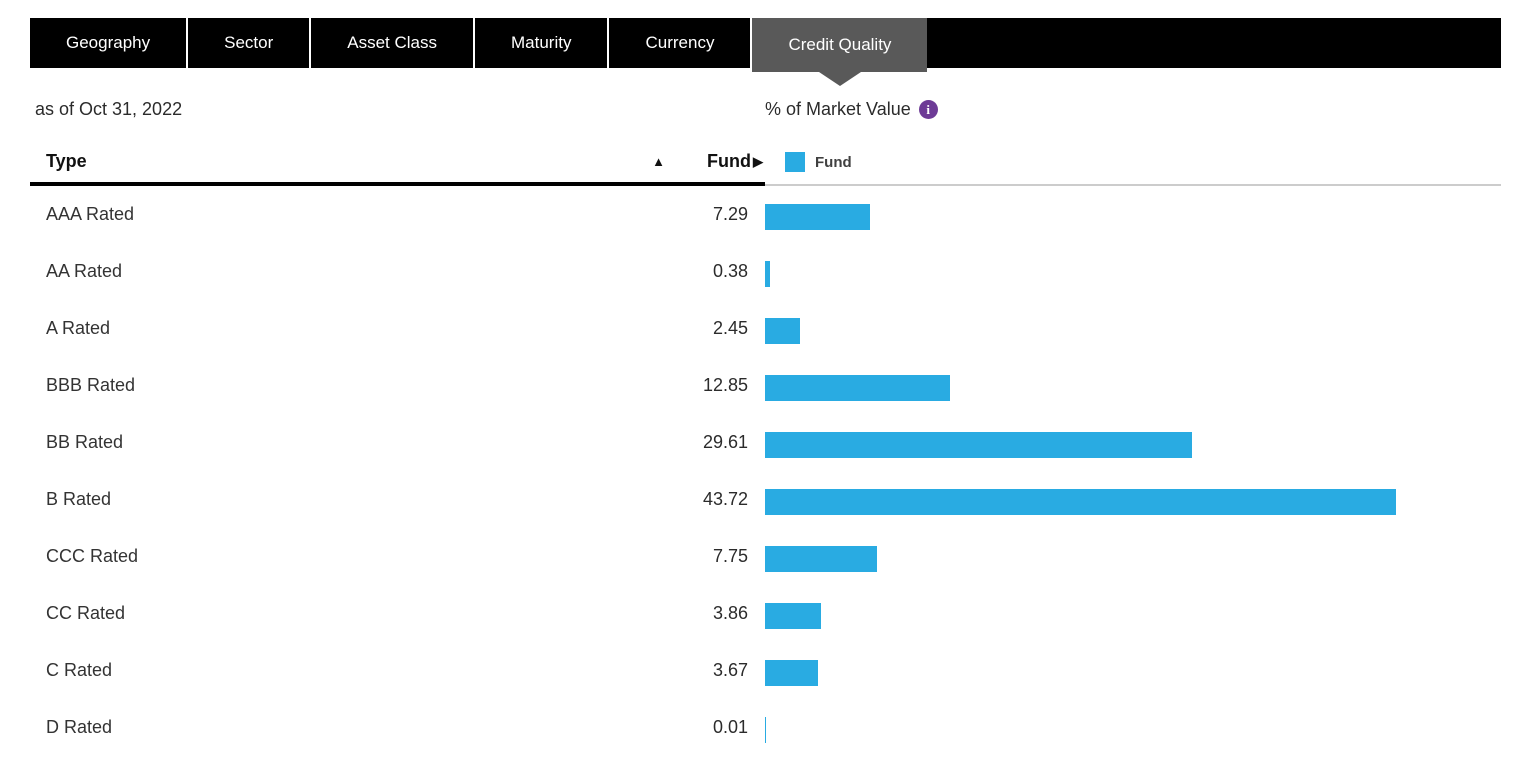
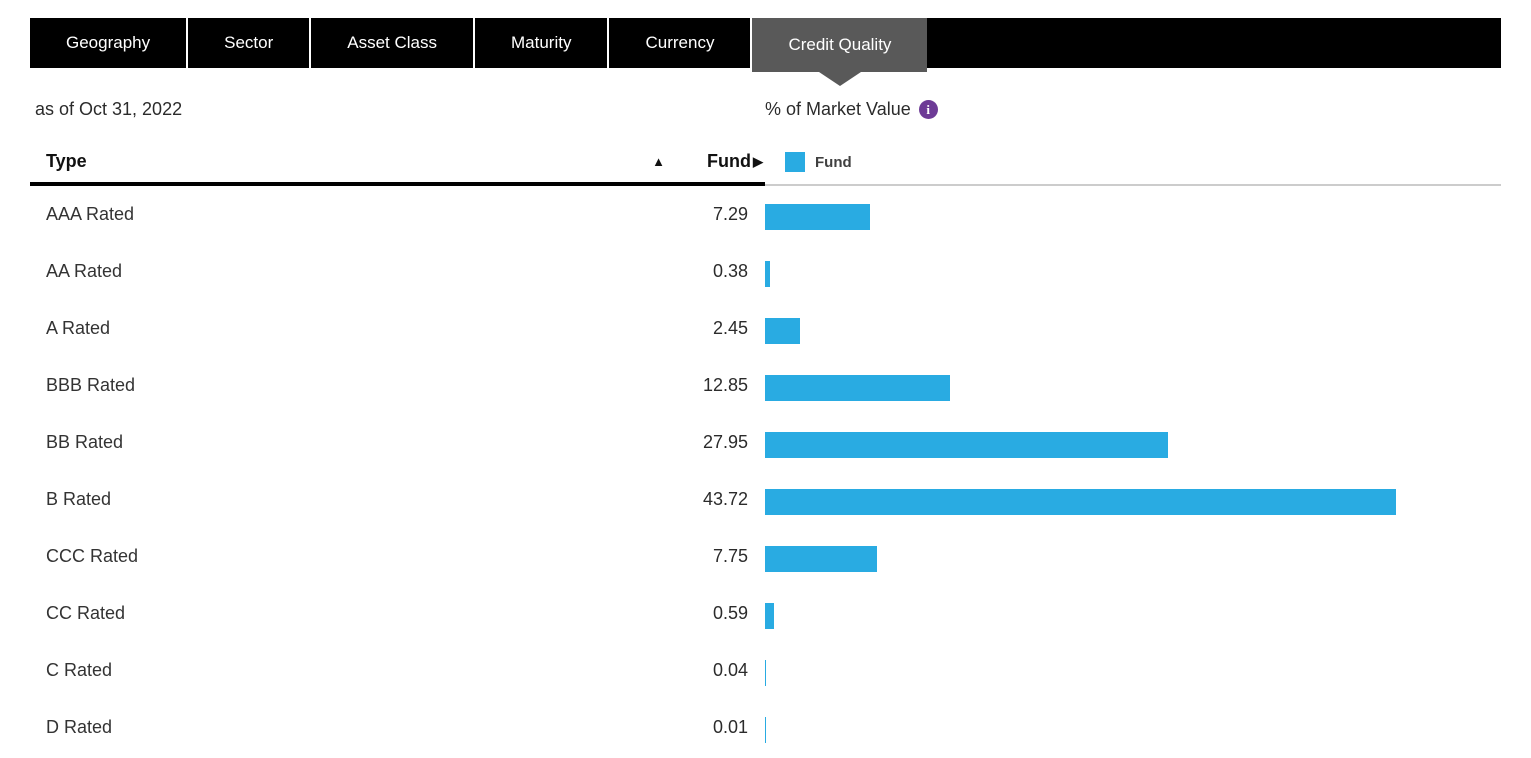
BB Rated: 29.61 -> 27.95
CC Rated: 3.86 -> 0.59
C Rated: 3.67 -> 0.04
